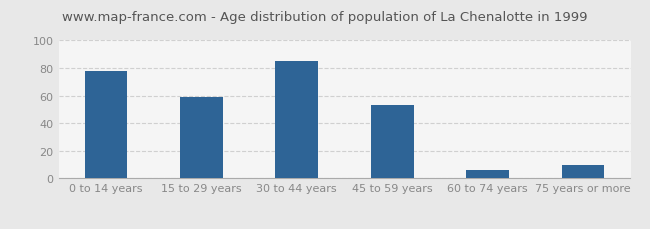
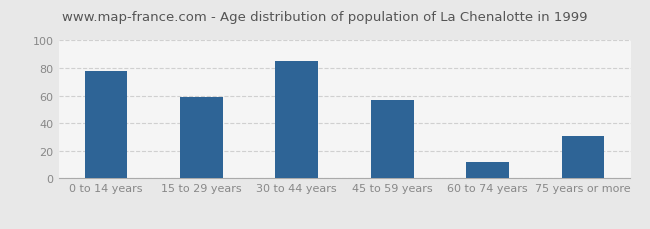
45 to 59 years: 53 -> 57
60 to 74 years: 6 -> 12
75 years or more: 10 -> 31
